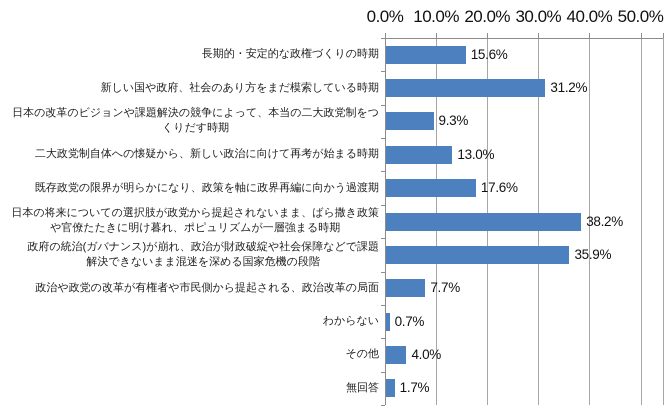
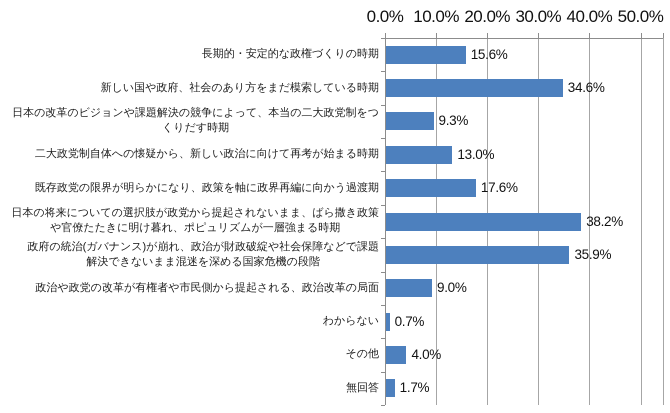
新しい国や政府、社会のあり方をまだ模索している時期: 31.2% -> 34.6%
政治や政党の改革が有権者や市民側から提起される、政治改革の局面: 7.7% -> 9.0%
